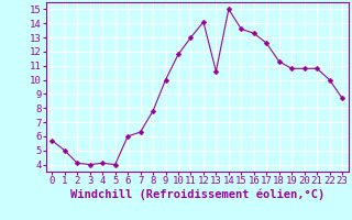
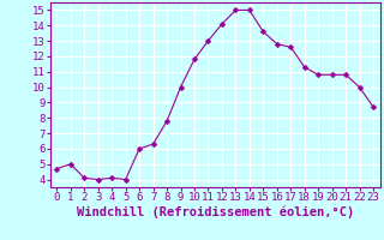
0: 5.7 -> 4.7
13: 10.6 -> 15.0
16: 13.3 -> 12.8
